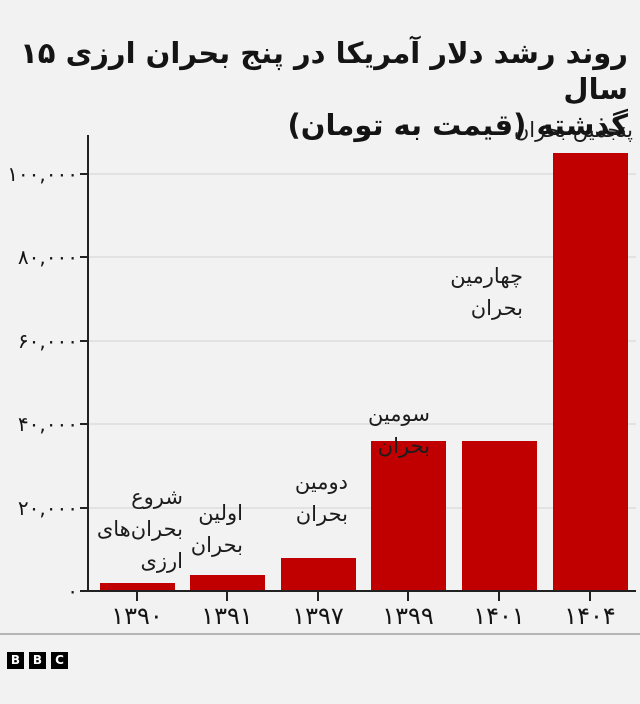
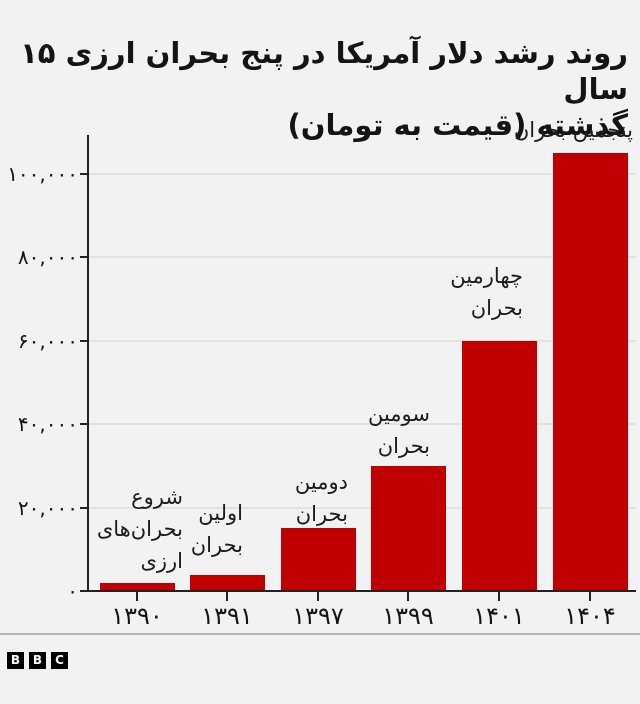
۱۳۹۷: 8000 -> 15000
۱۳۹۹: 36000 -> 30000
۱۴۰۱: 36000 -> 60000
